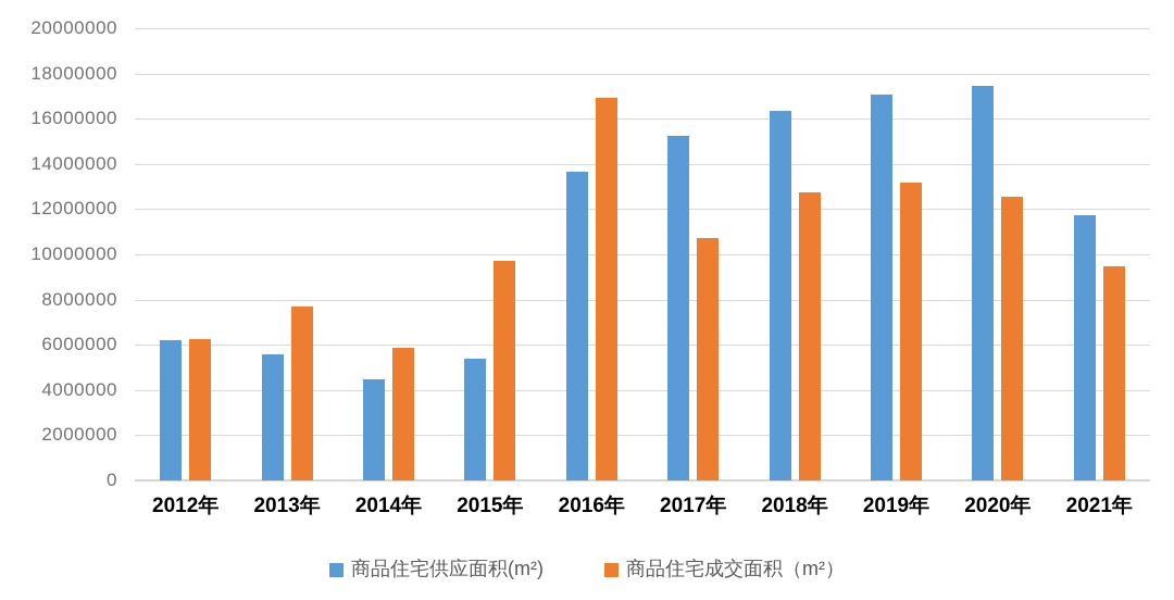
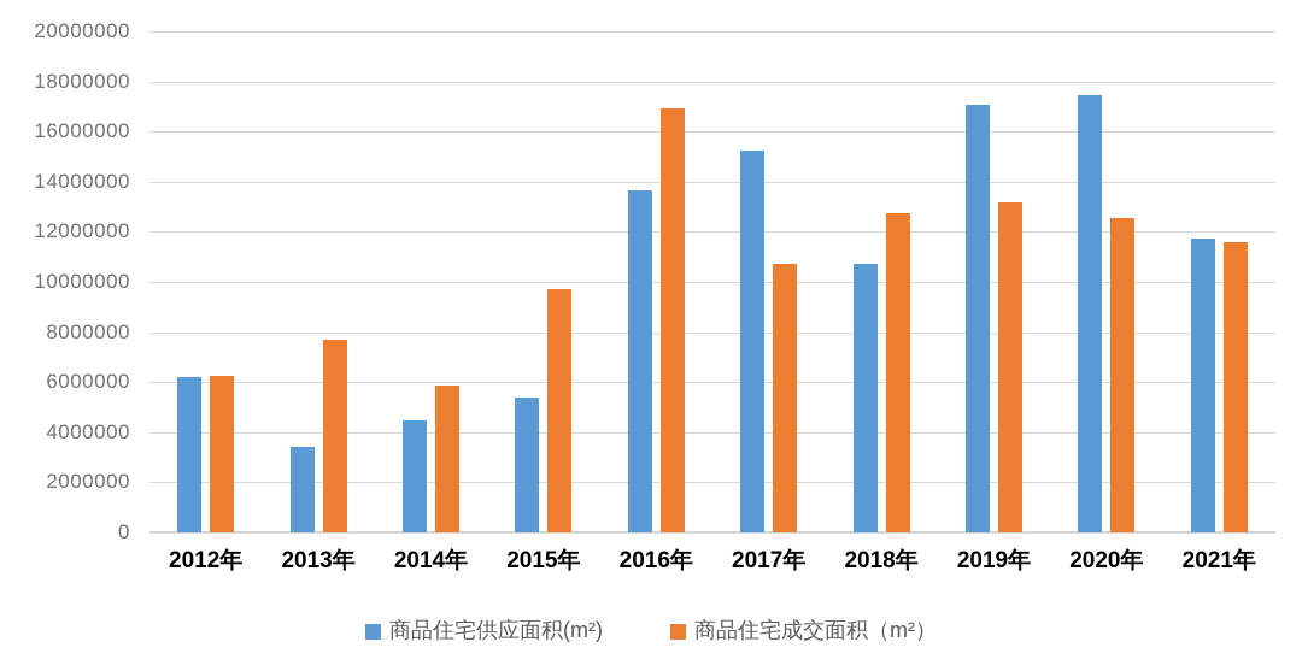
商品住宅供应面积(m²)/2013年: 5600000 -> 3400000
商品住宅供应面积(m²)/2018年: 16400000 -> 10700000
商品住宅成交面积（m²）/2021年: 9400000 -> 11600000
